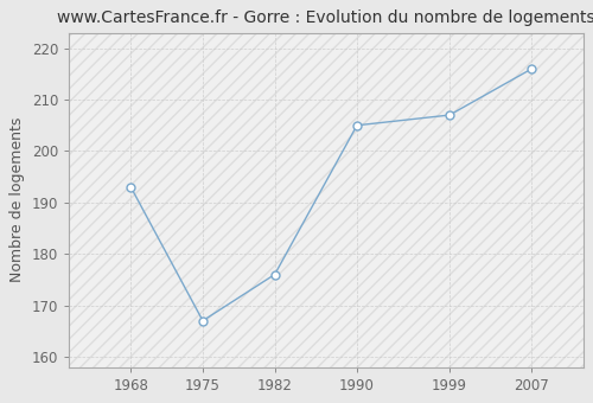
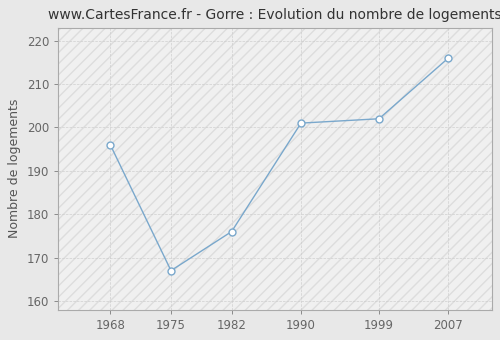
1968: 193 -> 196
1990: 205 -> 201
1999: 207 -> 202
